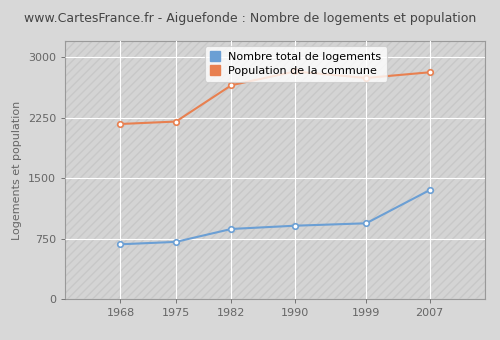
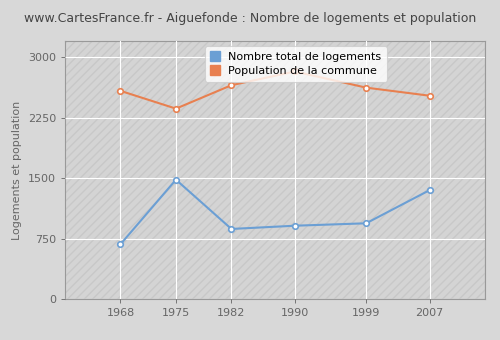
Population de la commune/1968: 2170 -> 2580
Nombre total de logements/1975: 710 -> 1480
Population de la commune/1975: 2200 -> 2360
Population de la commune/1999: 2740 -> 2620
Population de la commune/2007: 2810 -> 2520
